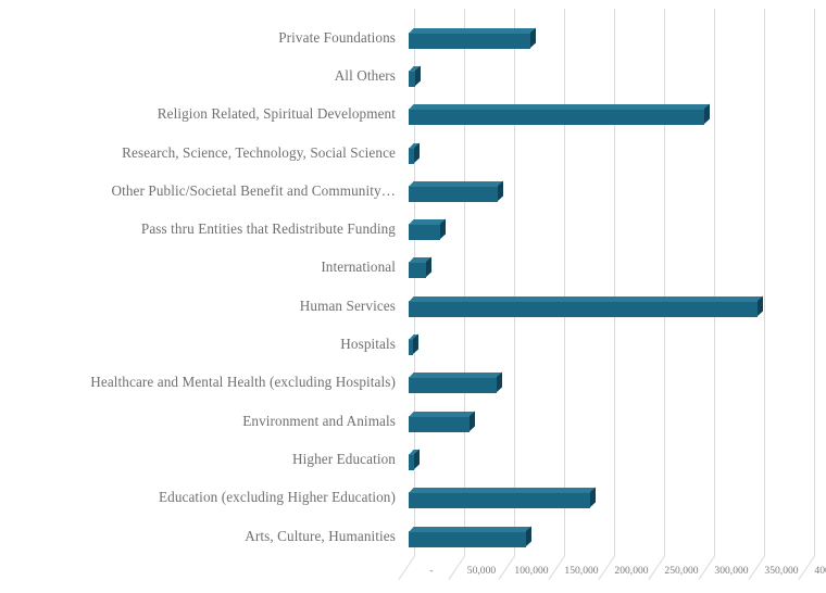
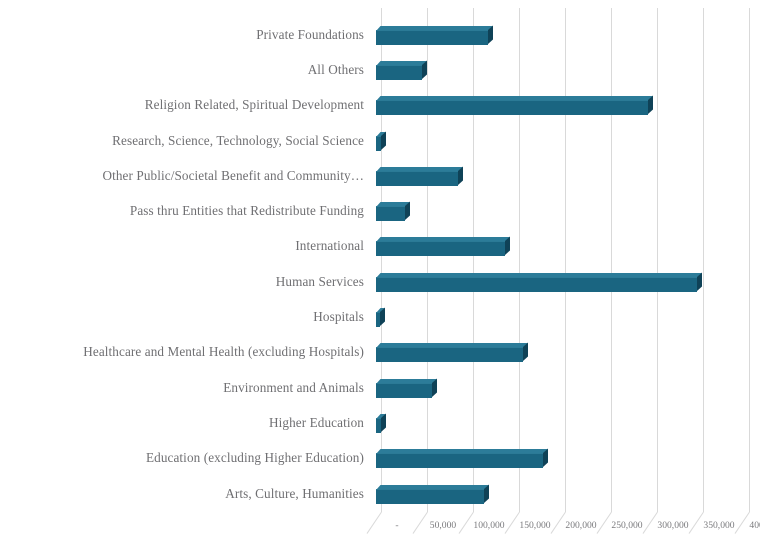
All Others: 10000 -> 50000
International: 20000 -> 140000
Healthcare and Mental Health (excluding Hospitals): 90000 -> 160000
